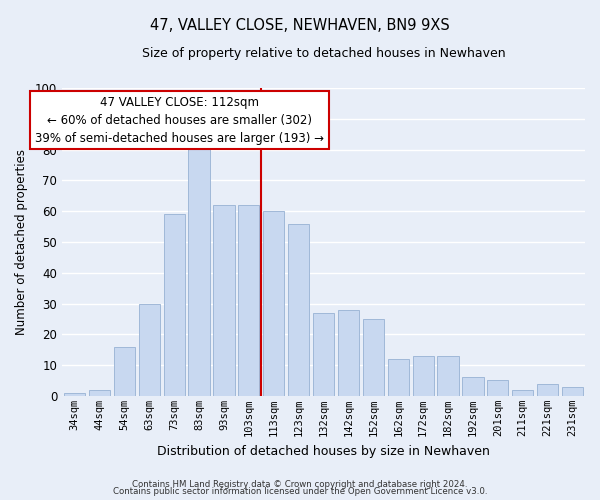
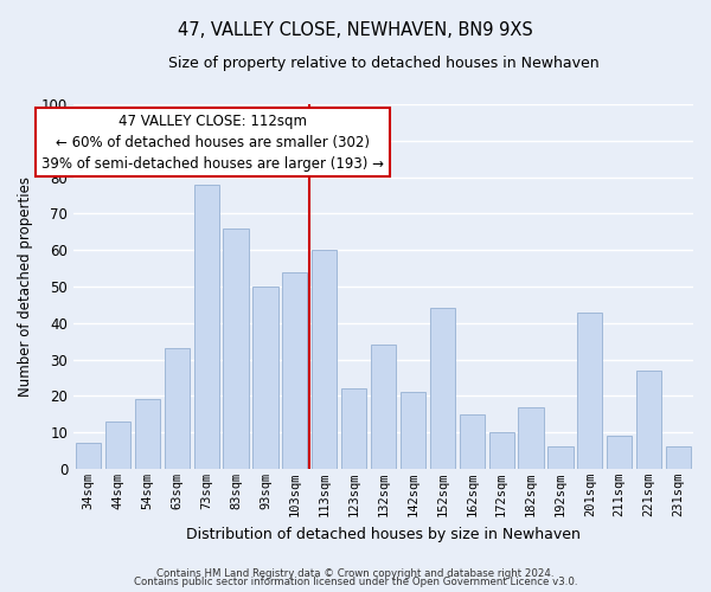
34sqm: 1 -> 7
44sqm: 2 -> 13
54sqm: 16 -> 19
63sqm: 30 -> 33
73sqm: 59 -> 78
83sqm: 81 -> 66
93sqm: 62 -> 50
103sqm: 62 -> 54
123sqm: 56 -> 22
132sqm: 27 -> 34
142sqm: 28 -> 21
152sqm: 25 -> 44
162sqm: 12 -> 15
172sqm: 13 -> 10
182sqm: 13 -> 17
201sqm: 5 -> 43
211sqm: 2 -> 9
221sqm: 4 -> 27
231sqm: 3 -> 6
